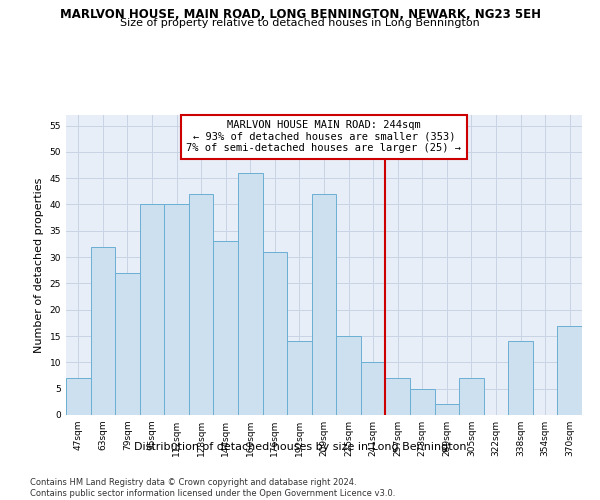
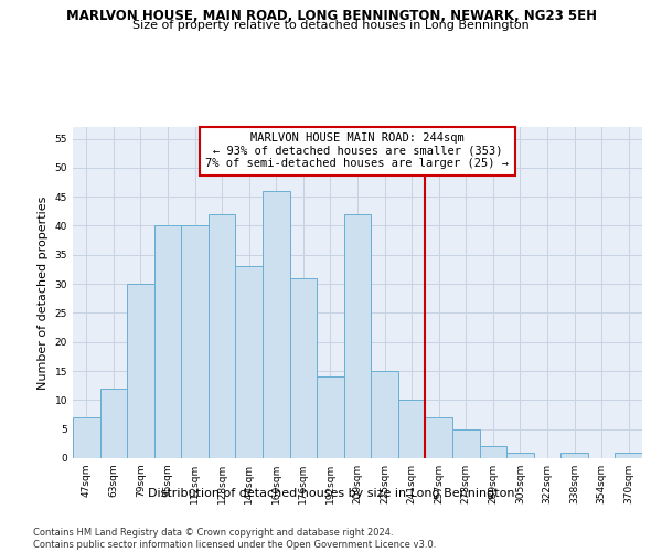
63sqm: 32 -> 12
79sqm: 27 -> 30
305sqm: 7 -> 1
338sqm: 14 -> 1
370sqm: 17 -> 1
